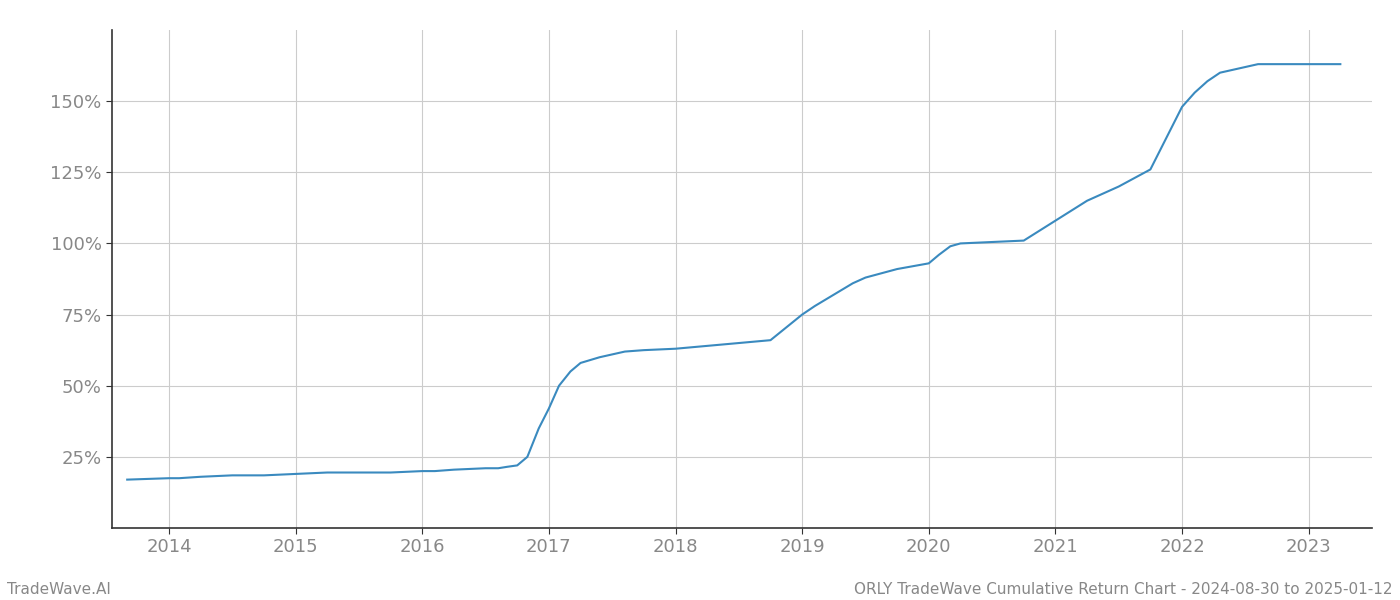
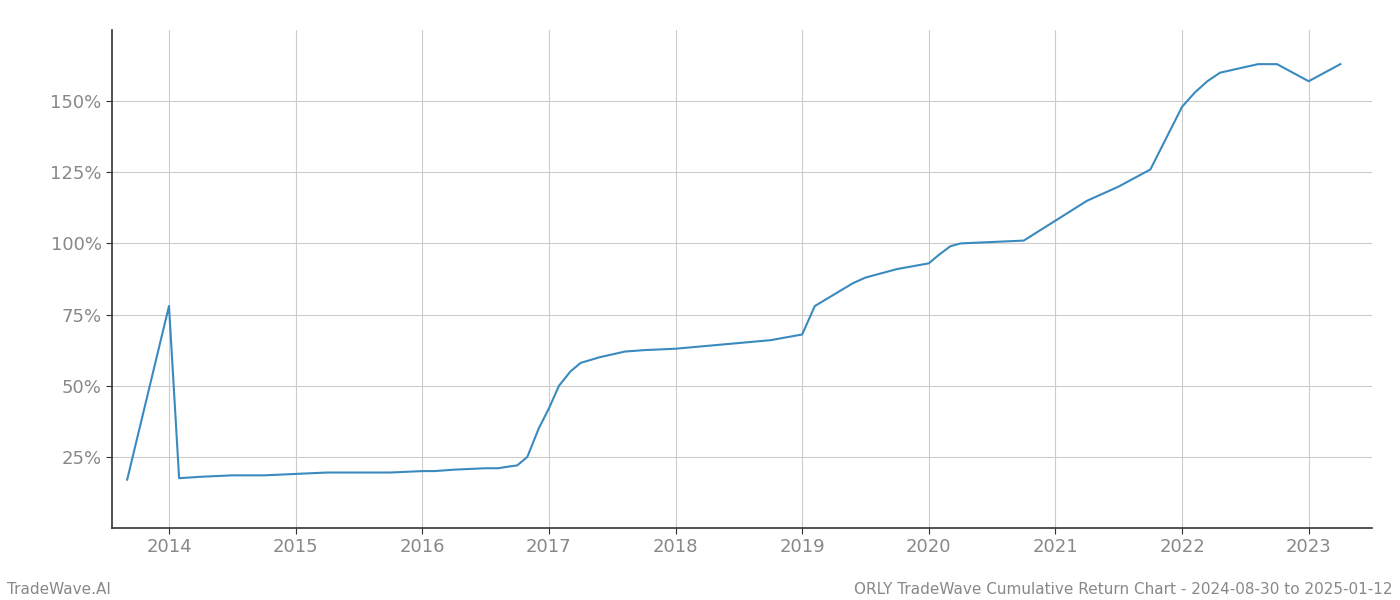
2014: 17.5% -> 78.0%
2019: 75.0% -> 68.0%
2023: 163.0% -> 157.0%
